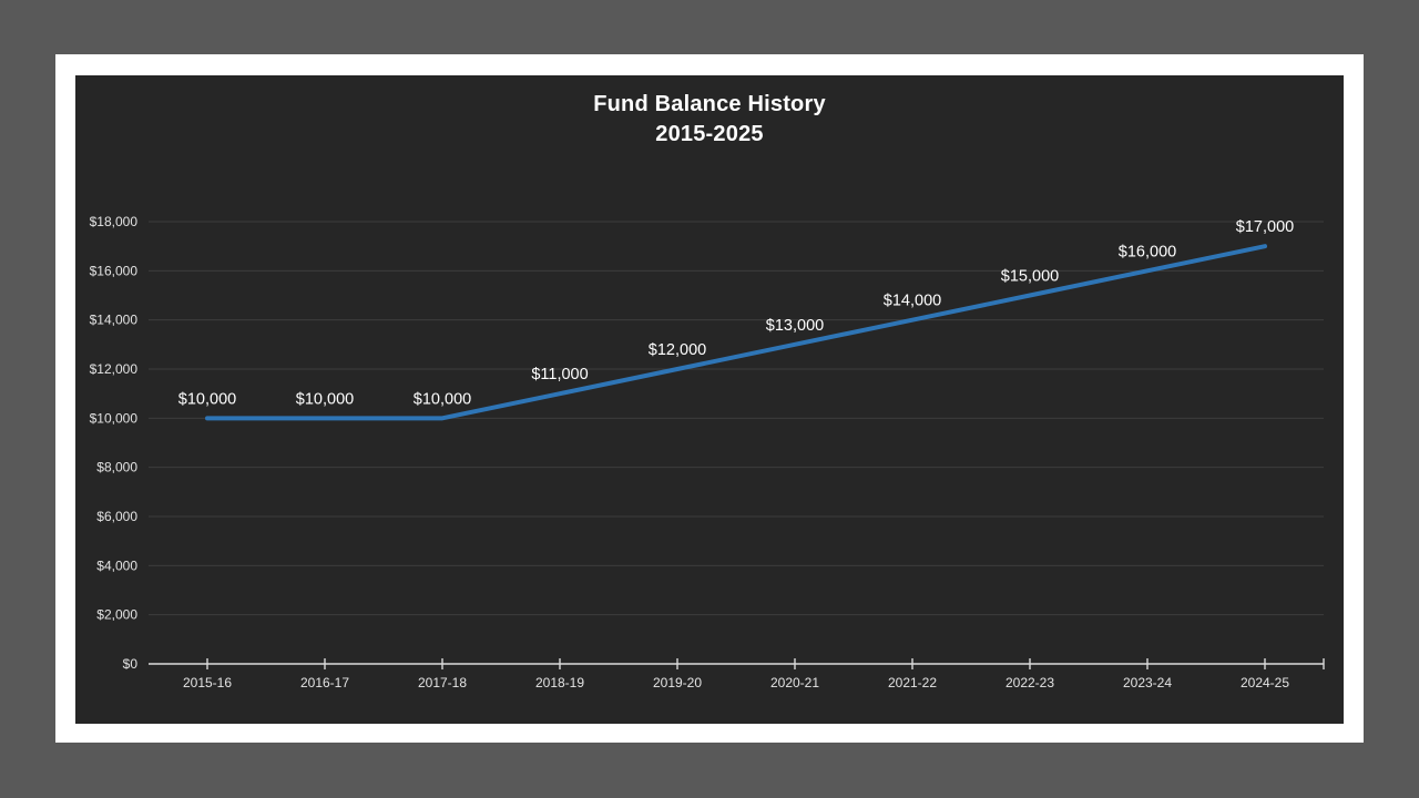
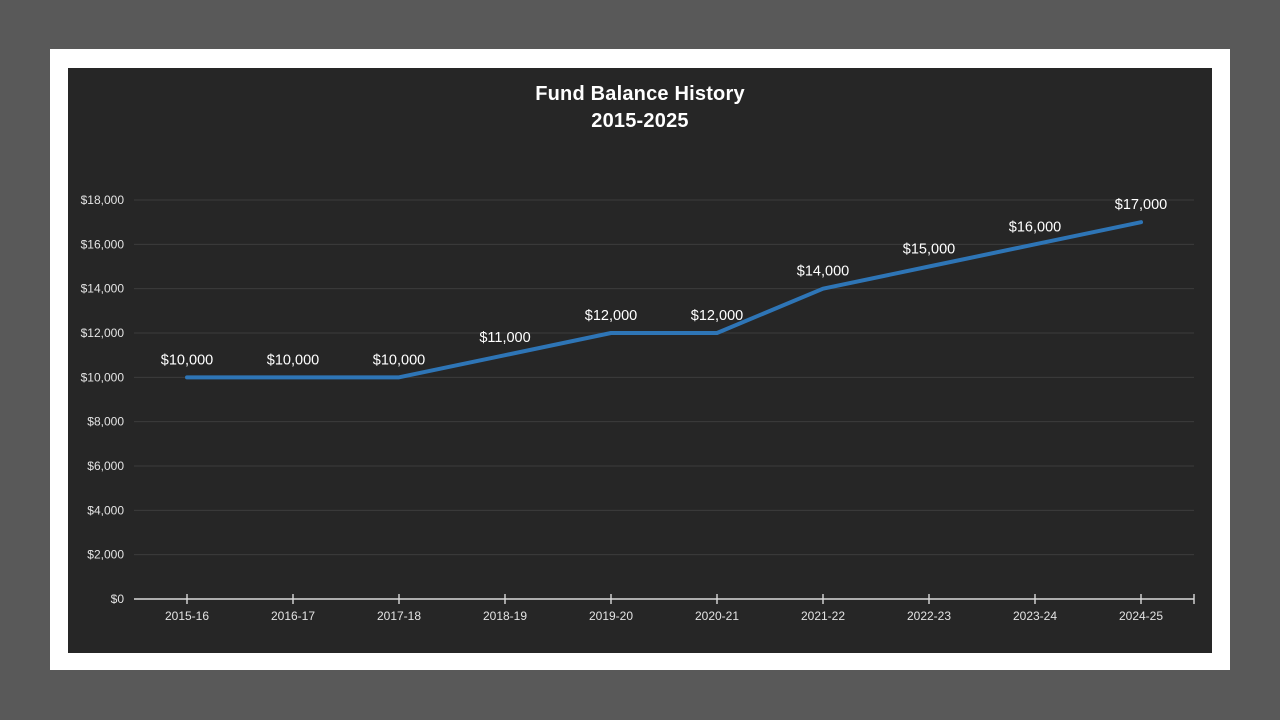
2020-21: $13,000 -> $12,000
